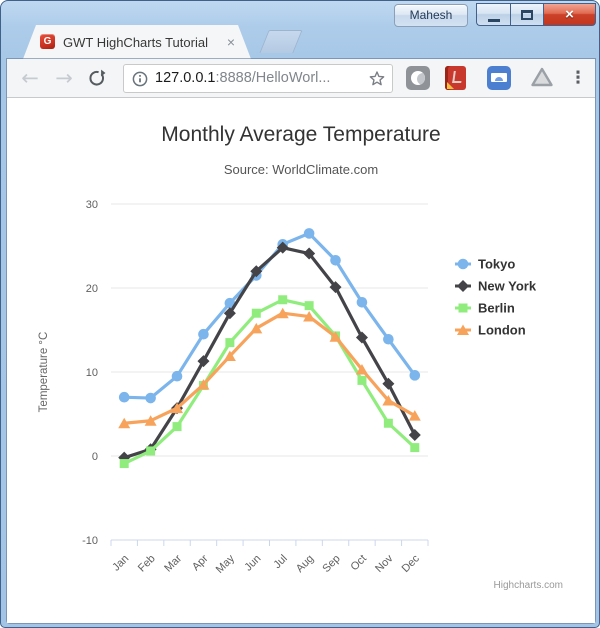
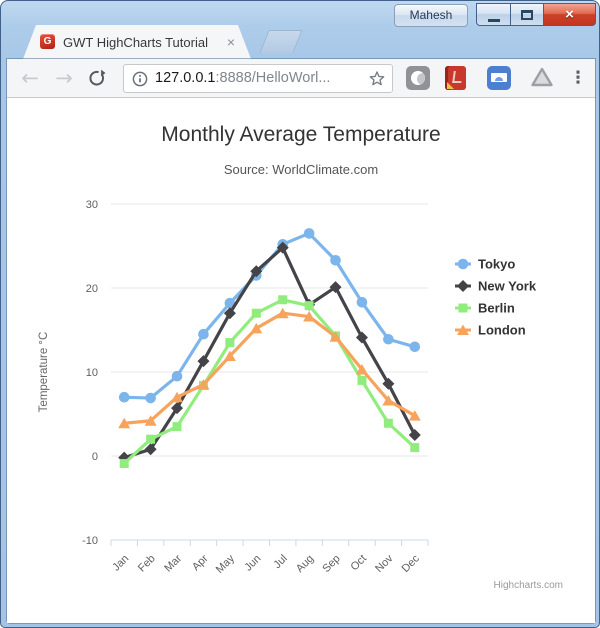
Berlin/Feb: 1 -> 2
London/Mar: 6 -> 7
New York/Aug: 24 -> 18
Tokyo/Dec: 10 -> 13
